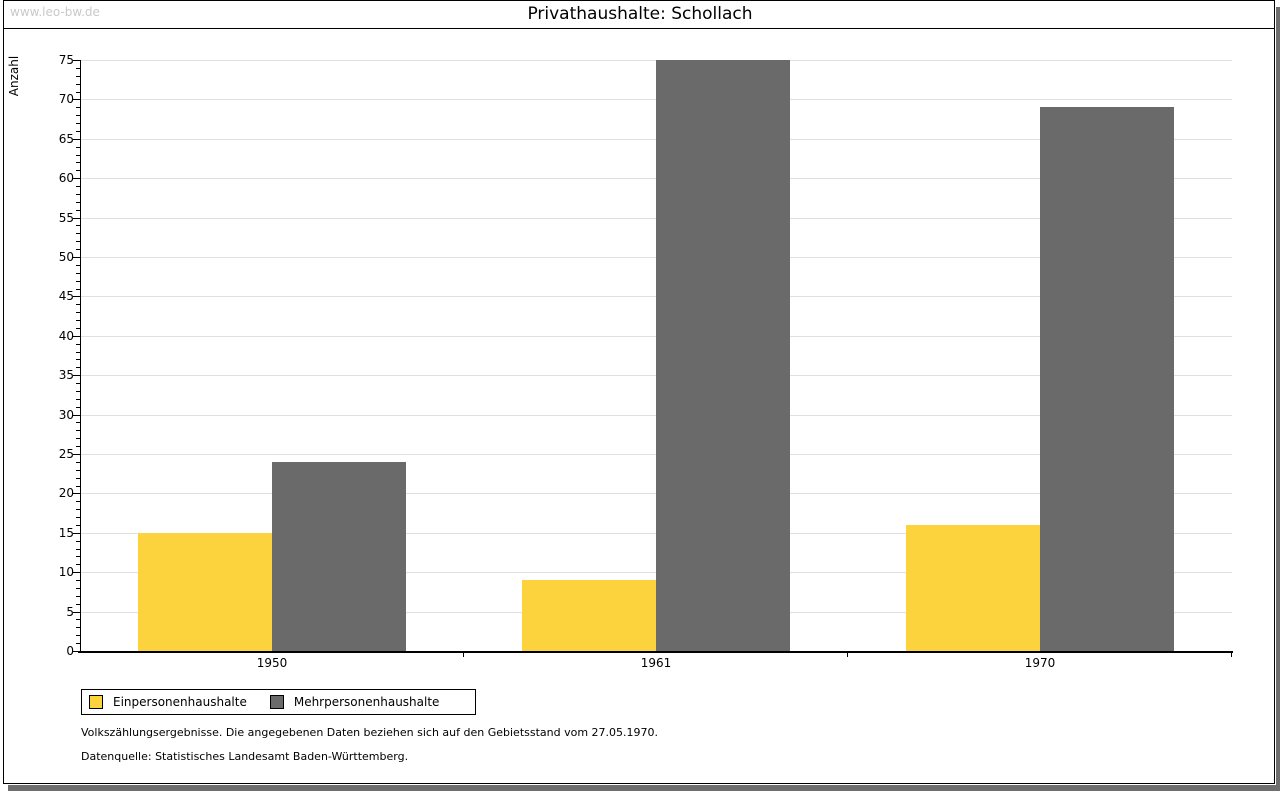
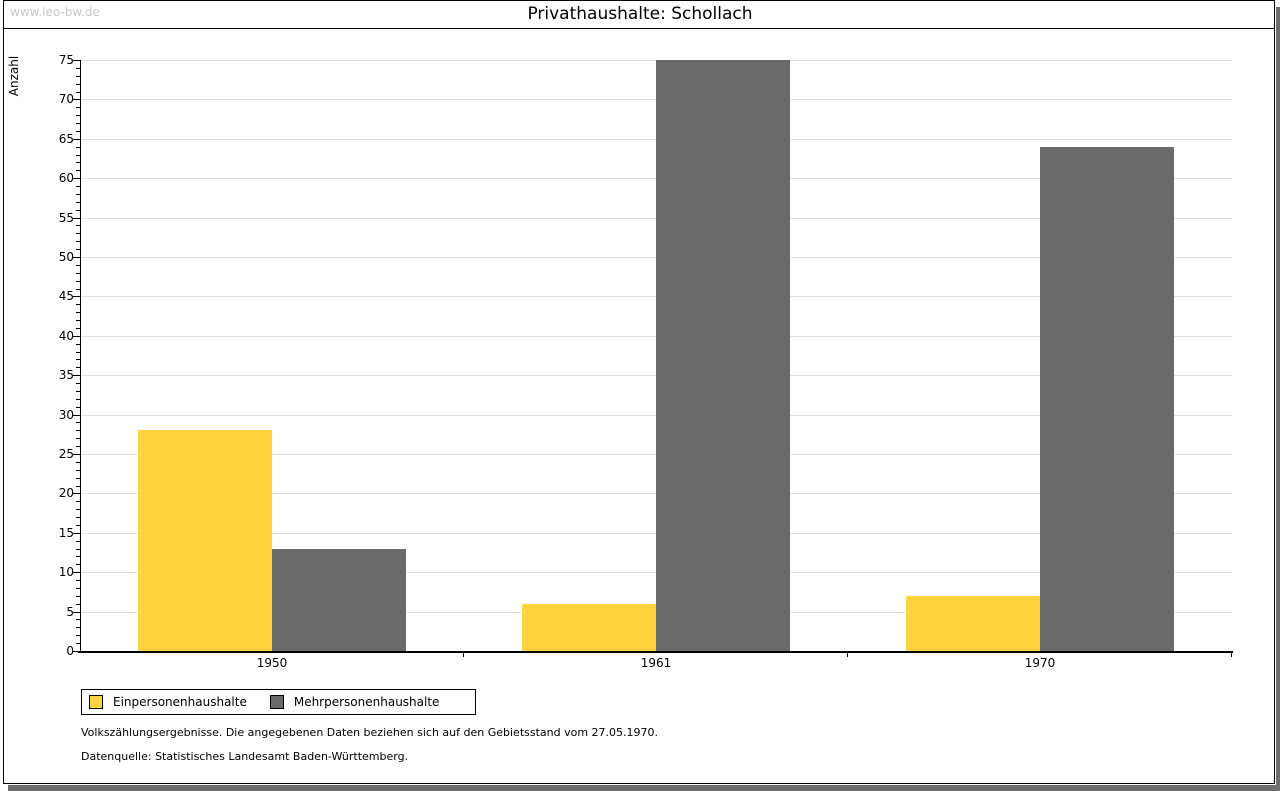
Einpersonenhaushalte/1950: 15 -> 28
Mehrpersonenhaushalte/1950: 24 -> 13
Einpersonenhaushalte/1961: 9 -> 6
Einpersonenhaushalte/1970: 16 -> 7
Mehrpersonenhaushalte/1970: 69 -> 64
